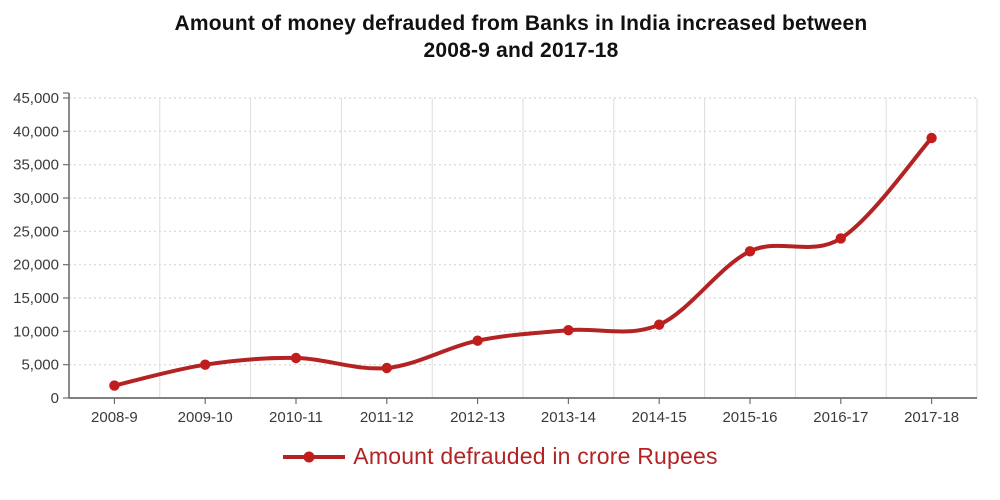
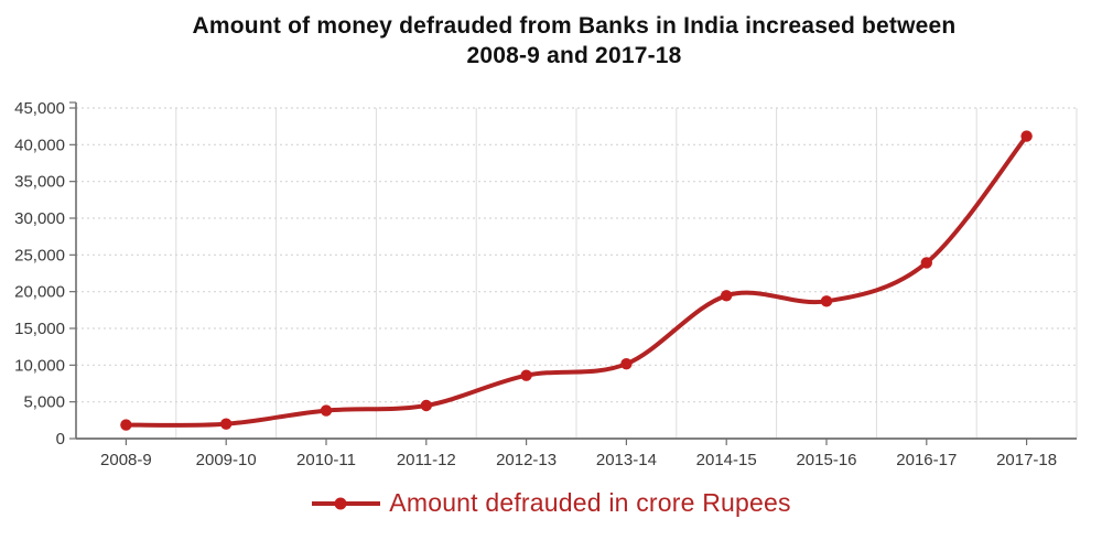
2009-10: 5000 -> 2000
2010-11: 6000 -> 4000
2014-15: 11000 -> 19000
2015-16: 22000 -> 19000
2017-18: 39000 -> 41000
